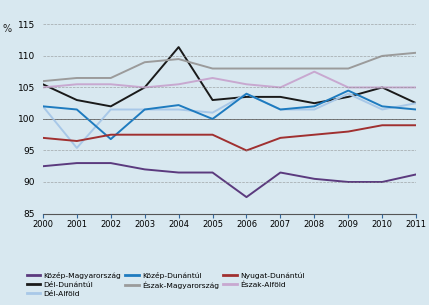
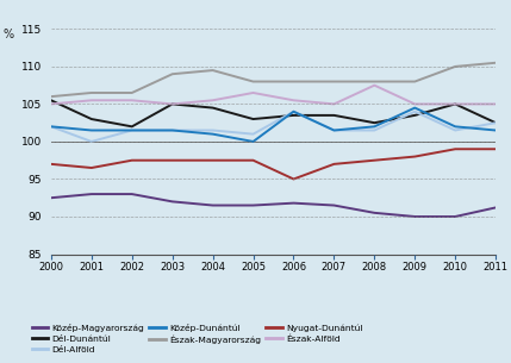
Dél-Alföld/2001: 95.4 -> 100.0
Közép-Dunántúl/2002: 96.8 -> 101.5
Dél-Dunántúl/2004: 111.4 -> 104.5
Közép-Dunántúl/2004: 102.2 -> 101.0
Közép-Magyarország/2006: 87.6 -> 91.8
